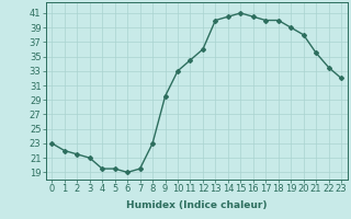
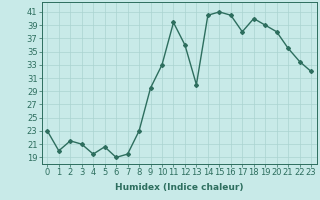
1: 22.0 -> 20.0
5: 19.5 -> 20.6
11: 34.5 -> 39.4
13: 40.0 -> 30.0
17: 40.0 -> 38.0
